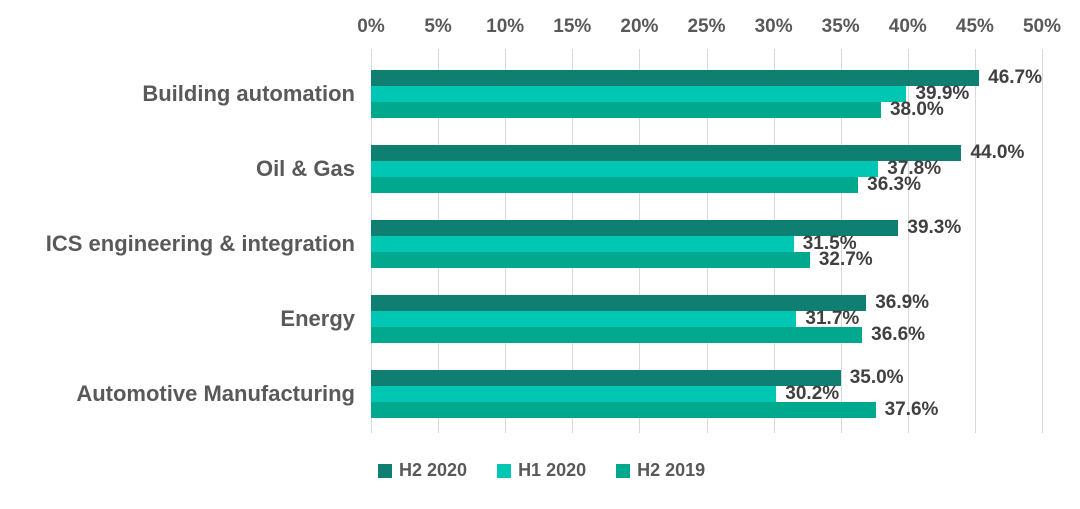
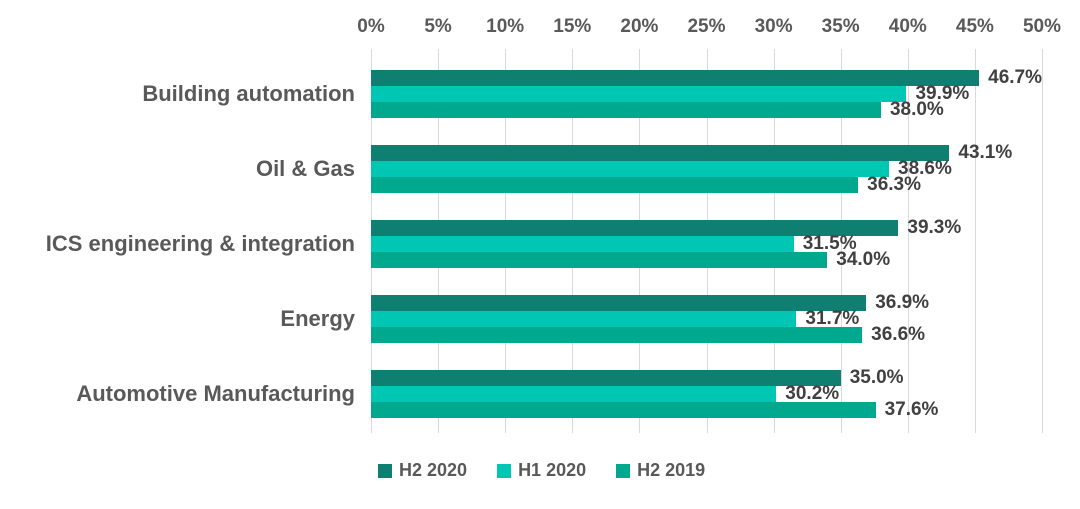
H2 2020/Oil & Gas: 44.0% -> 43.1%
H1 2020/Oil & Gas: 37.8% -> 38.6%
H2 2019/ICS engineering & integration: 32.7% -> 34.0%
